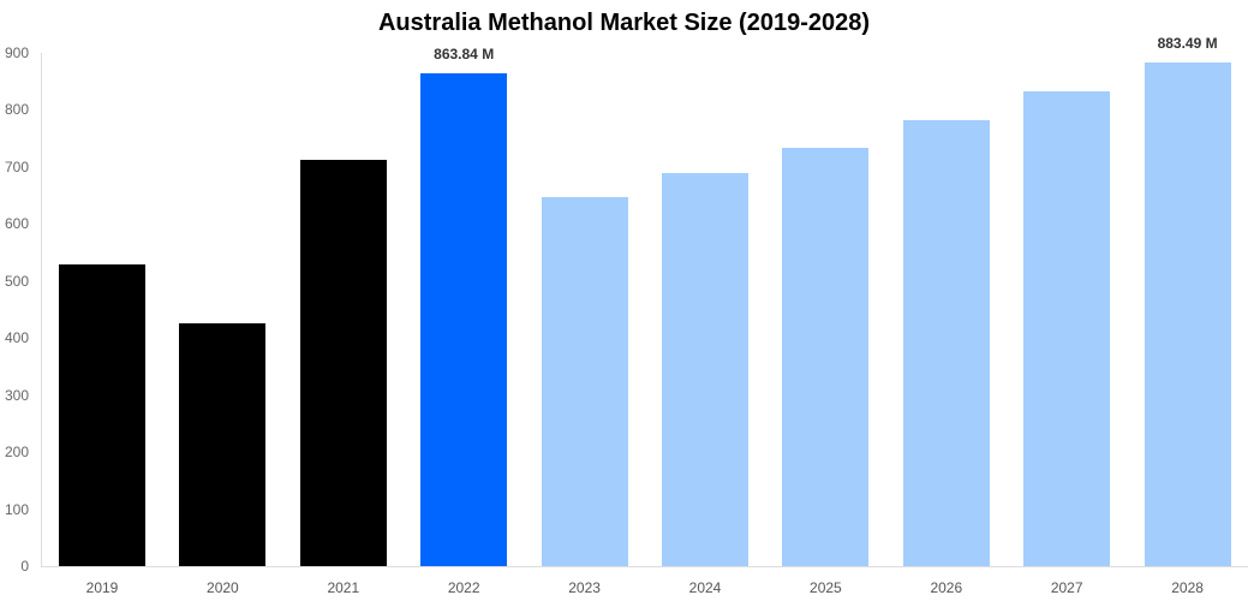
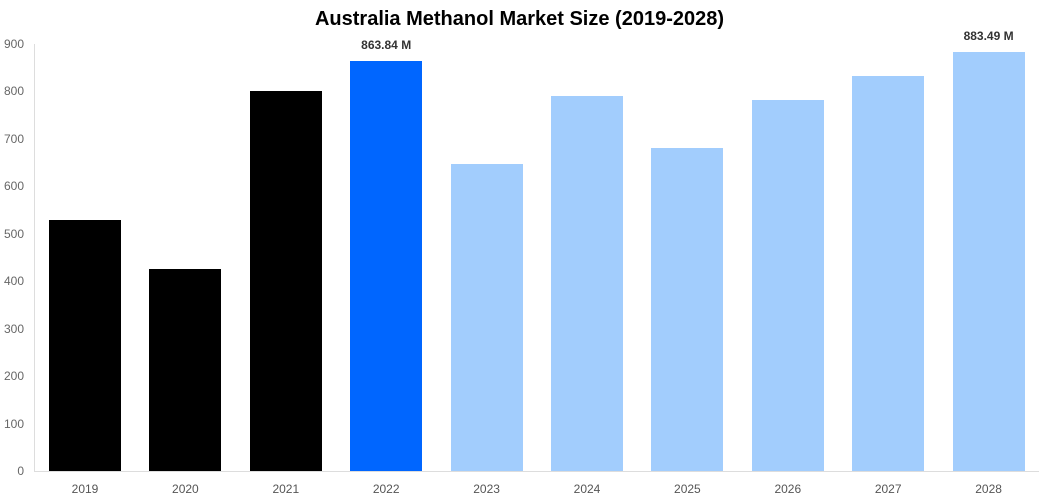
2021: 710 -> 800
2024: 690 -> 790
2025: 730 -> 680
